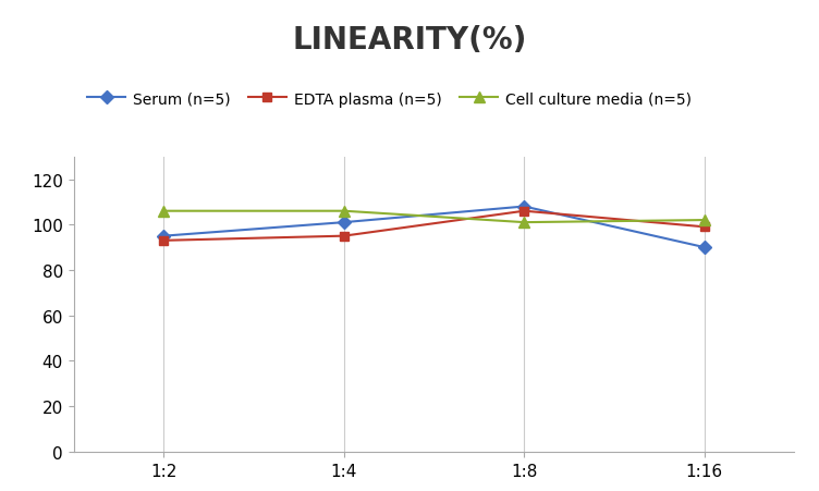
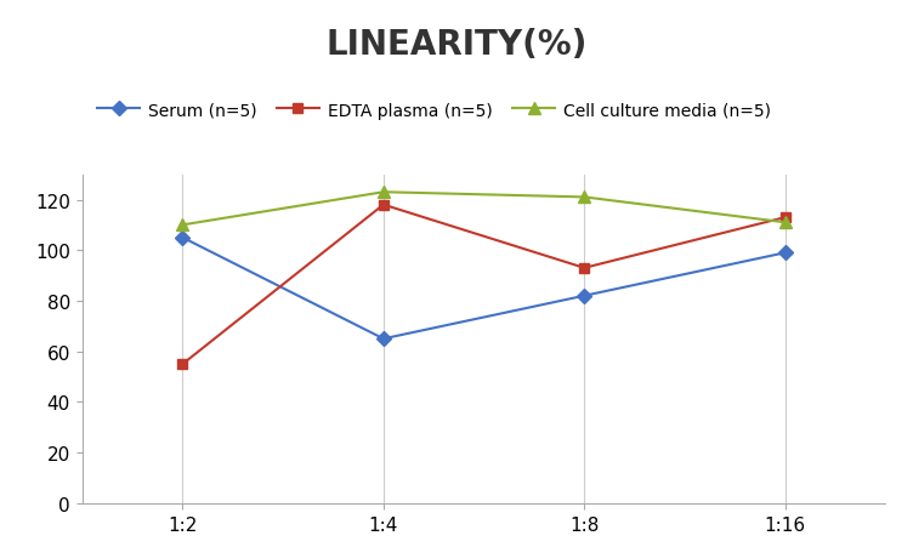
Serum (n=5)/1:2: 95 -> 105
EDTA plasma (n=5)/1:2: 93 -> 55
Cell culture media (n=5)/1:2: 106 -> 110
Serum (n=5)/1:4: 101 -> 65
EDTA plasma (n=5)/1:4: 95 -> 118
Cell culture media (n=5)/1:4: 106 -> 123
Serum (n=5)/1:8: 108 -> 82
EDTA plasma (n=5)/1:8: 106 -> 93
Cell culture media (n=5)/1:8: 101 -> 121
Serum (n=5)/1:16: 90 -> 99
EDTA plasma (n=5)/1:16: 99 -> 113
Cell culture media (n=5)/1:16: 102 -> 111
